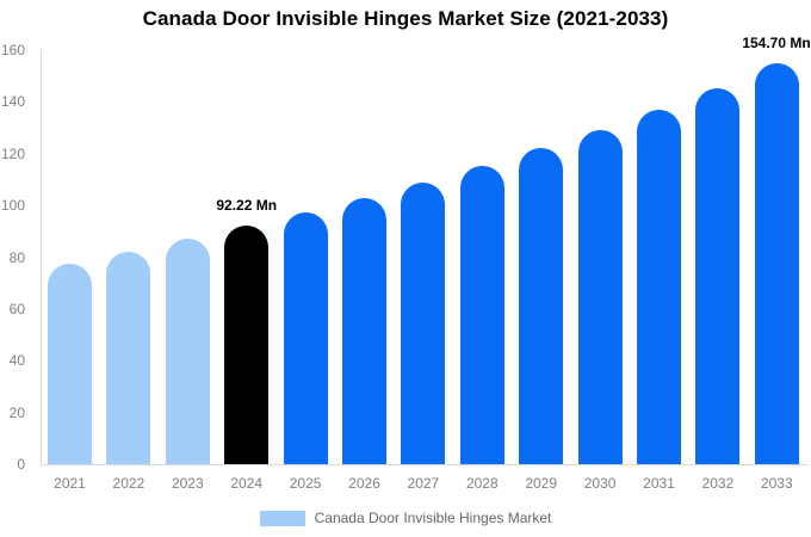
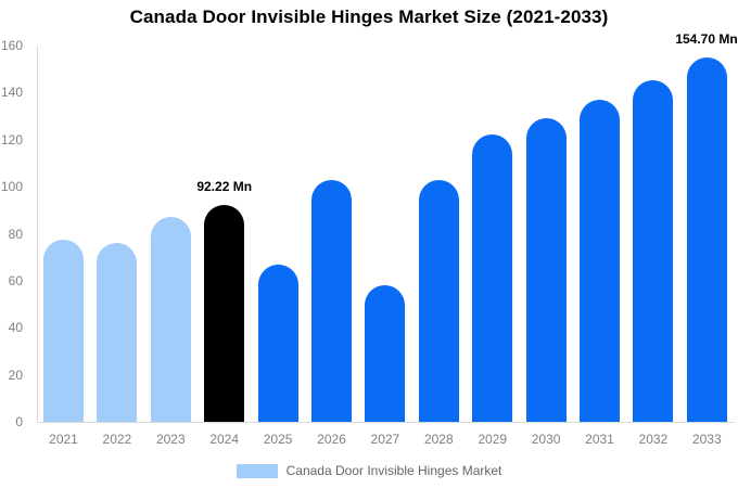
2022: 82 -> 76
2025: 97 -> 67
2027: 109 -> 58
2028: 115 -> 103
